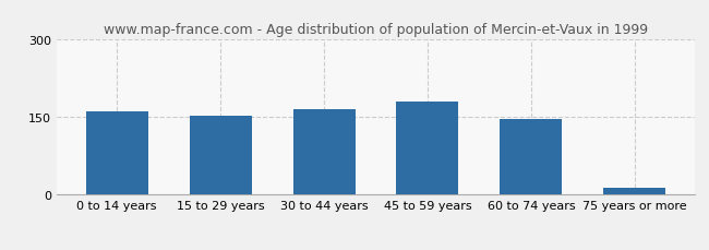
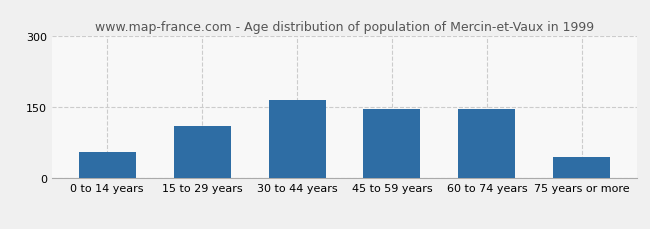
0 to 14 years: 161 -> 55
15 to 29 years: 153 -> 110
45 to 59 years: 179 -> 145
75 years or more: 13 -> 45
